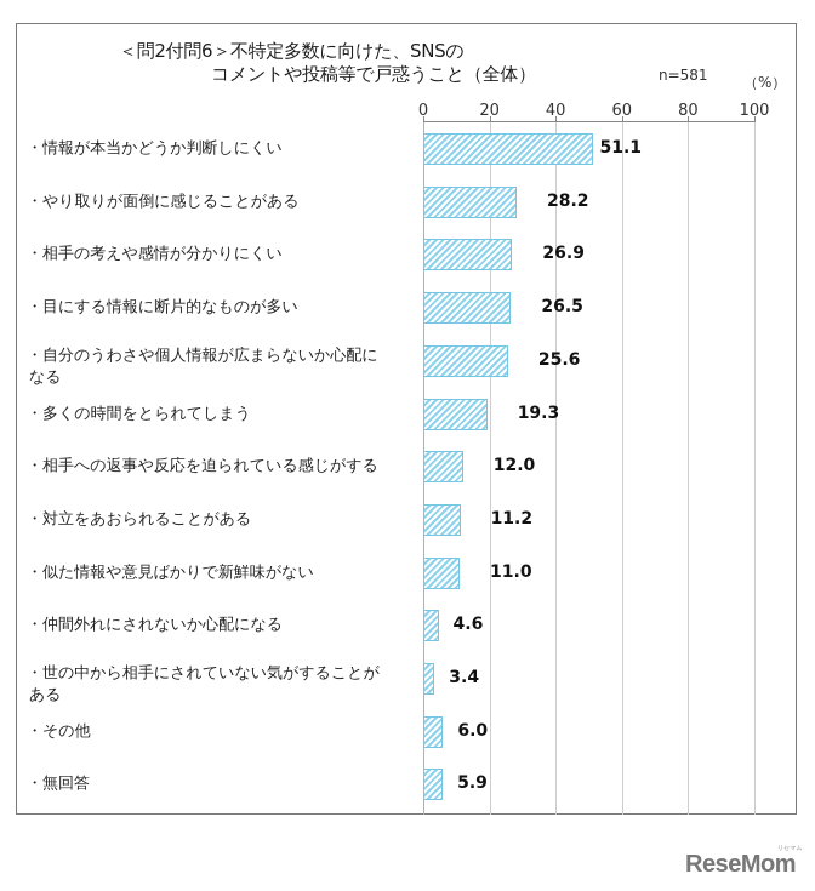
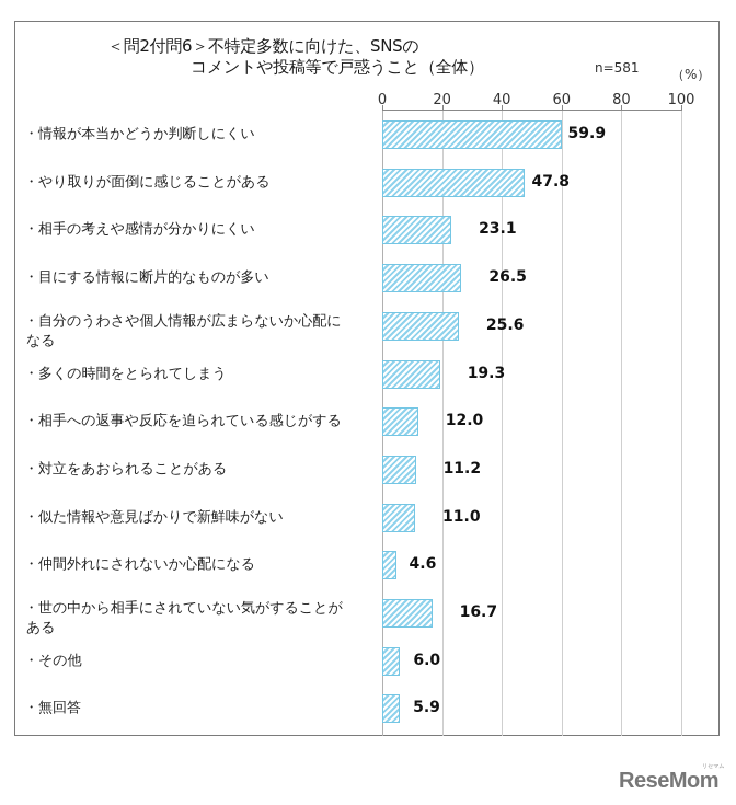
・情報が本当かどうか判断しにくい: 51.1 -> 59.9
・やり取りが面倒に感じることがある: 28.2 -> 47.8
・相手の考えや感情が分かりにくい: 26.9 -> 23.1
・世の中から相手にされていない気がすることがある: 3.4 -> 16.7
